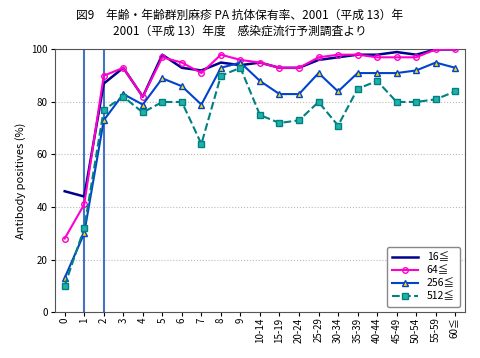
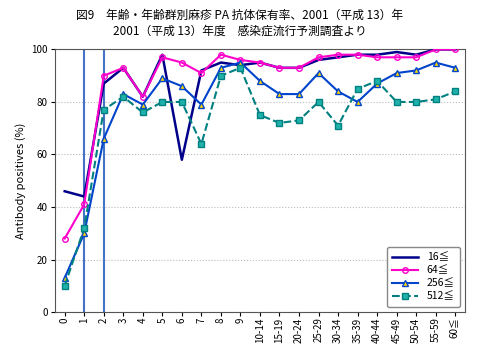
256≦/2: 73 -> 66
16≦/6: 93 -> 58
256≦/35-39: 91 -> 80
256≦/40-44: 91 -> 87
